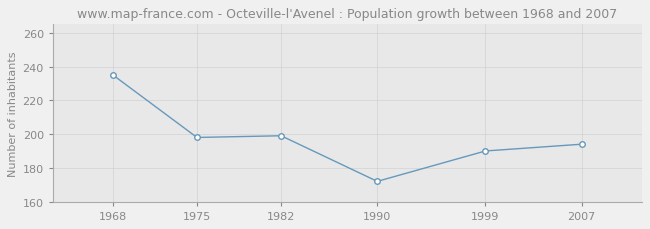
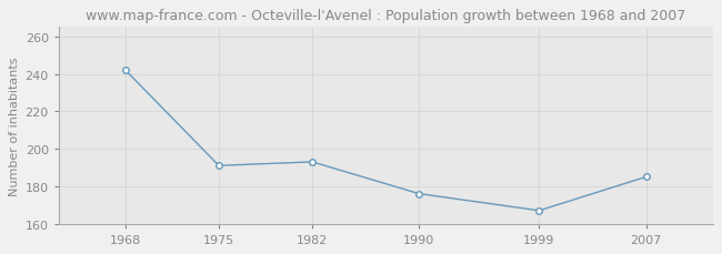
1968: 235 -> 242
1975: 198 -> 191
1982: 199 -> 193
1990: 172 -> 176
1999: 190 -> 167
2007: 194 -> 185
